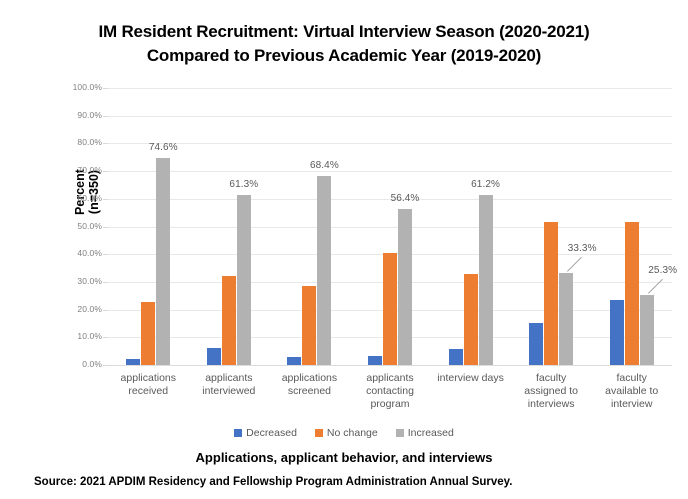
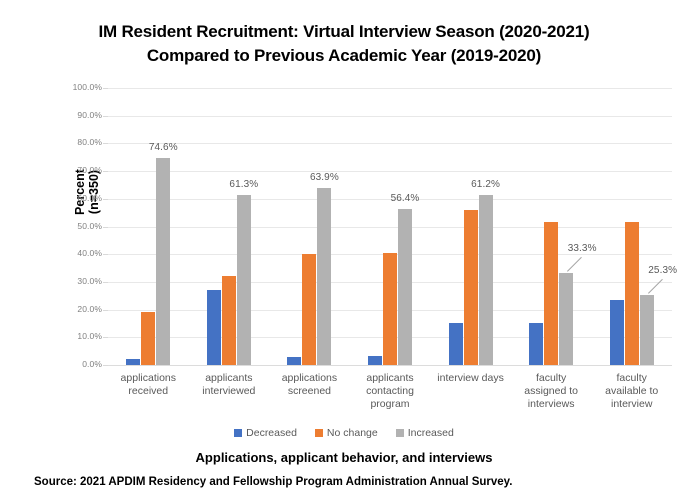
No change/applications received: 23% -> 19%
Decreased/applicants interviewed: 6% -> 27%
No change/applications screened: 29% -> 40%
Increased/applications screened: 68.4% -> 63.9%
Decreased/interview days: 6% -> 15%
No change/interview days: 33% -> 56%
